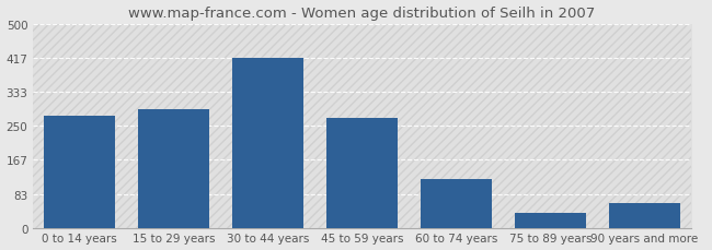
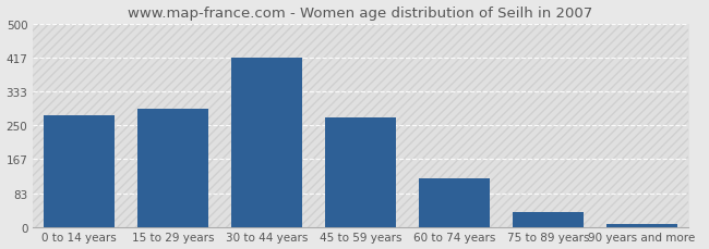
90 years and more: 60 -> 8
